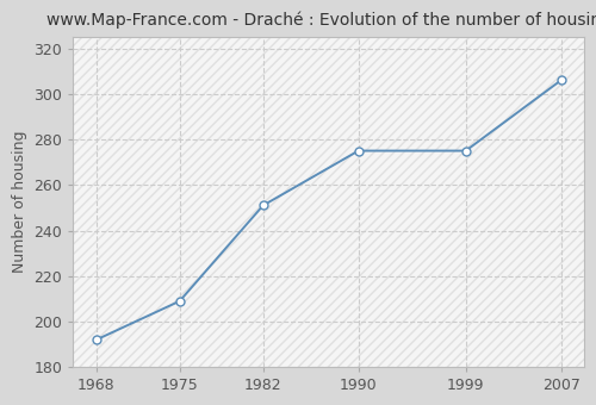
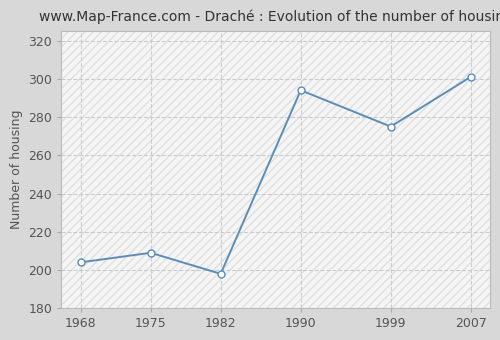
1968: 192 -> 204
1982: 251 -> 198
1990: 275 -> 294
2007: 306 -> 301
